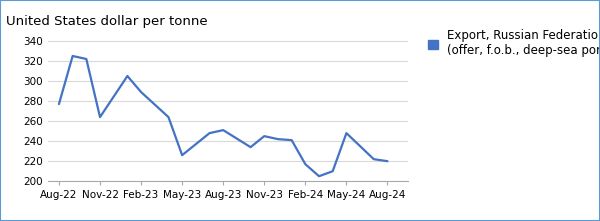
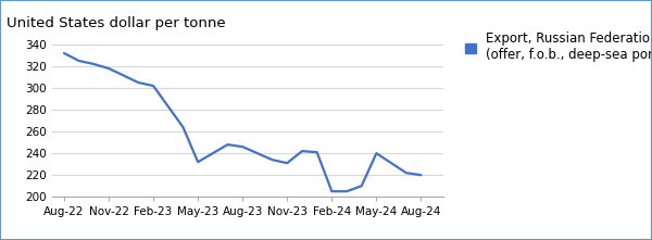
Aug-22: 277 -> 332
Nov-22: 264 -> 318
Feb-23: 289 -> 302
May-23: 226 -> 232
Aug-23: 251 -> 246
Nov-23: 245 -> 231
Feb-24: 217 -> 205
May-24: 248 -> 240
